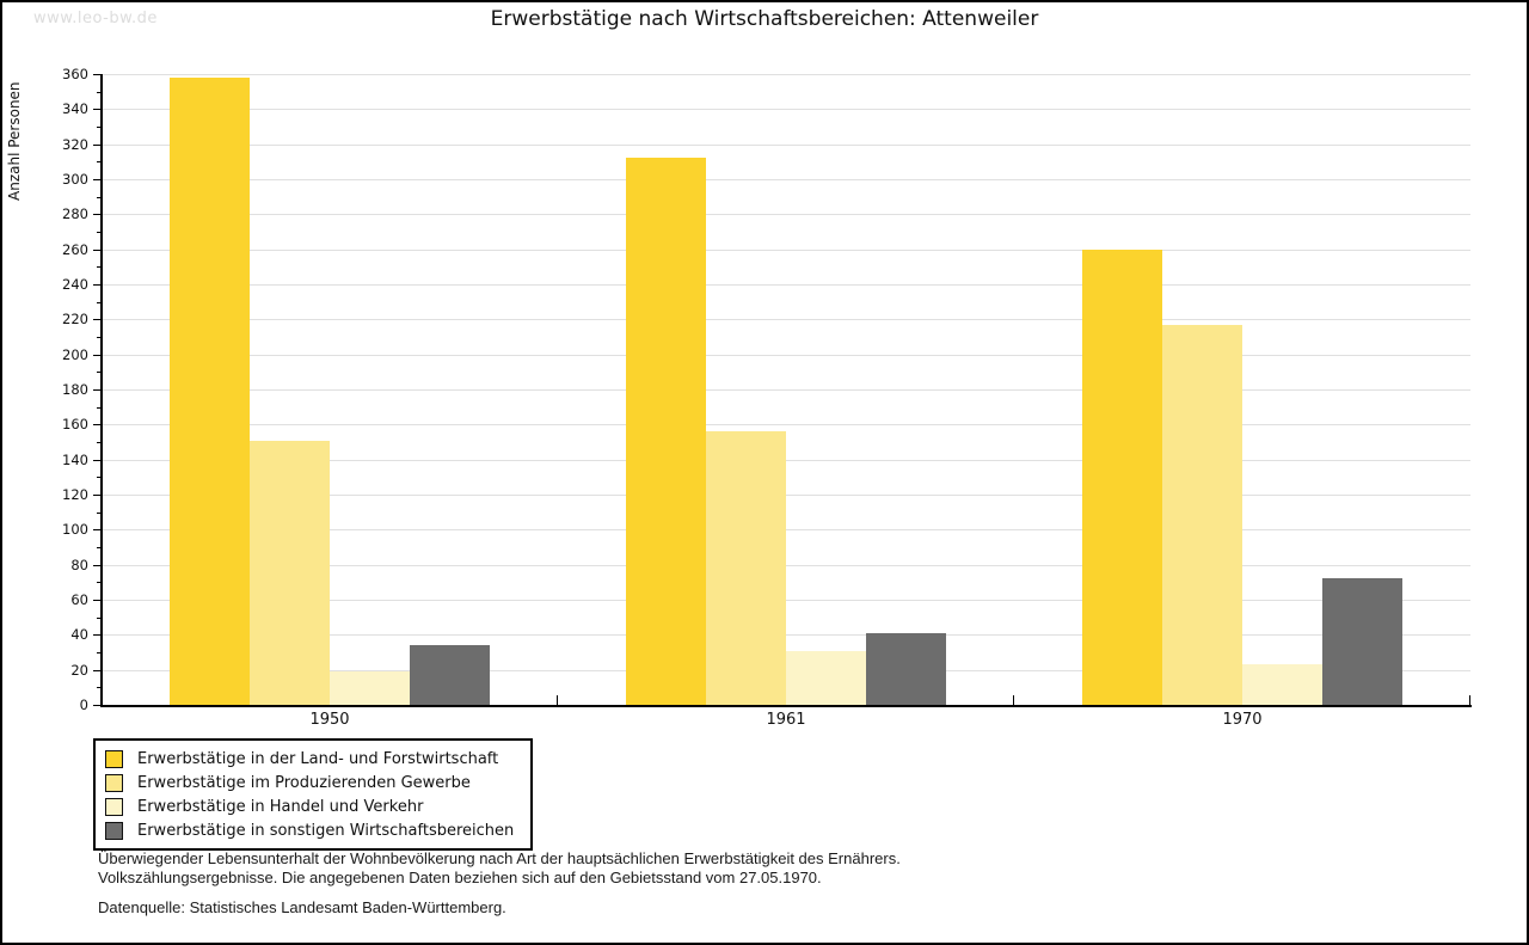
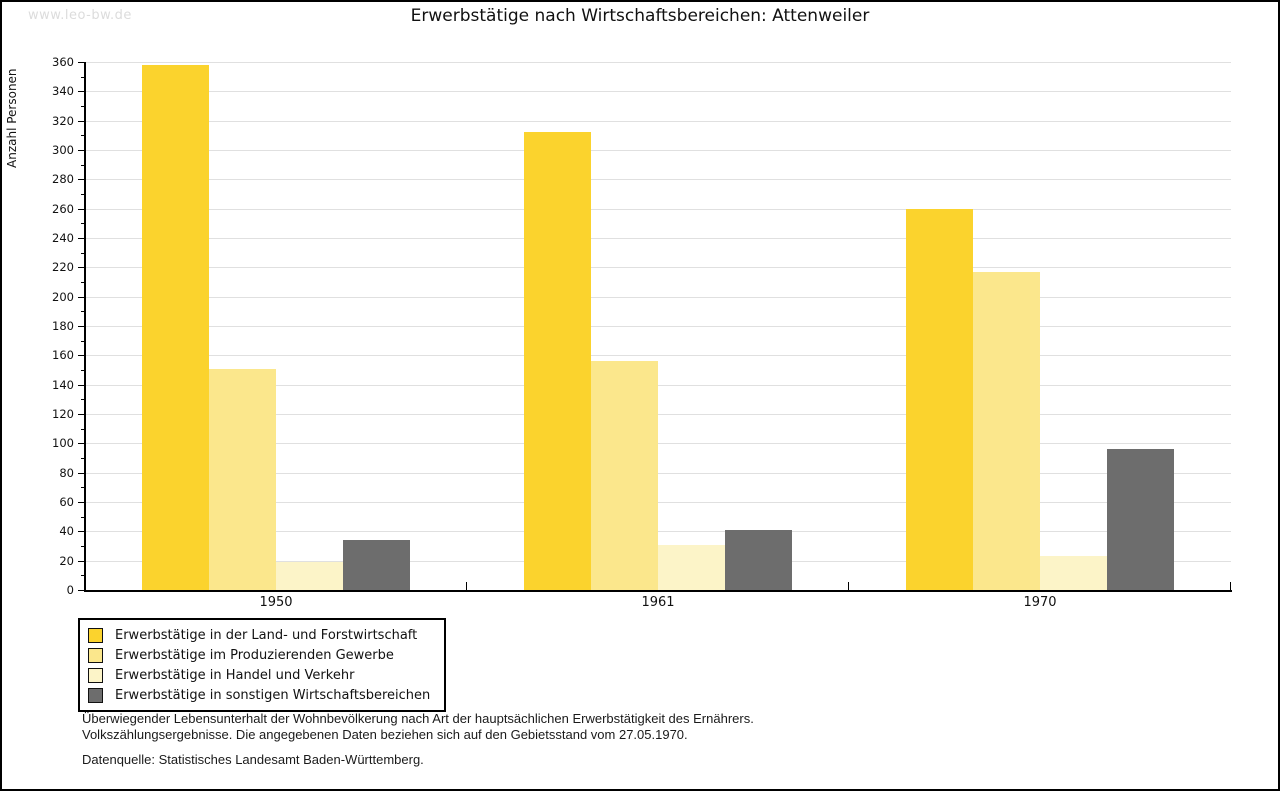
Erwerbstätige in sonstigen Wirtschaftsbereichen/1970: 72 -> 96
